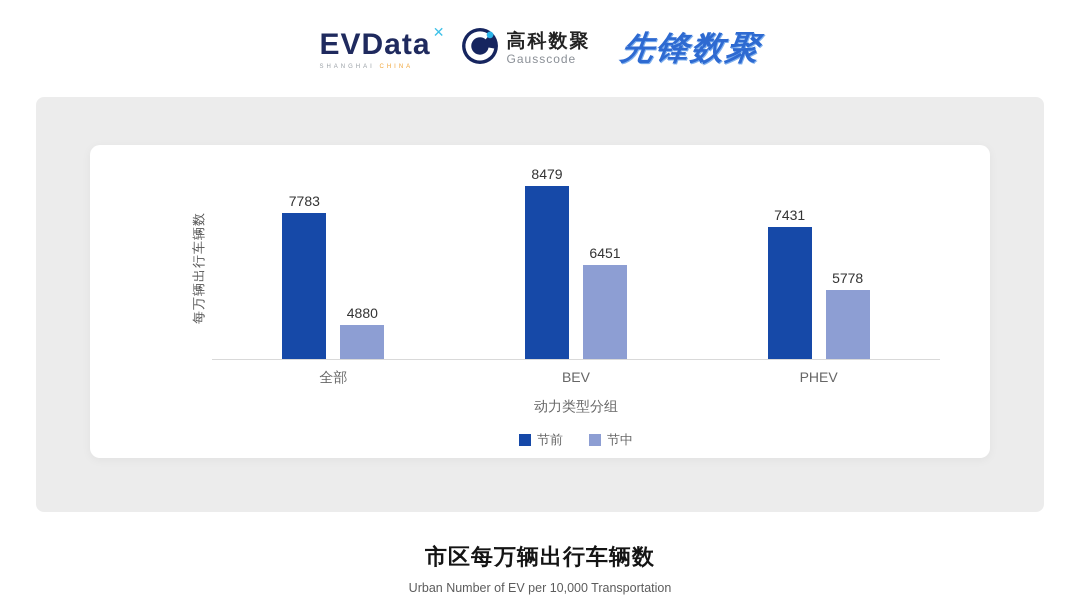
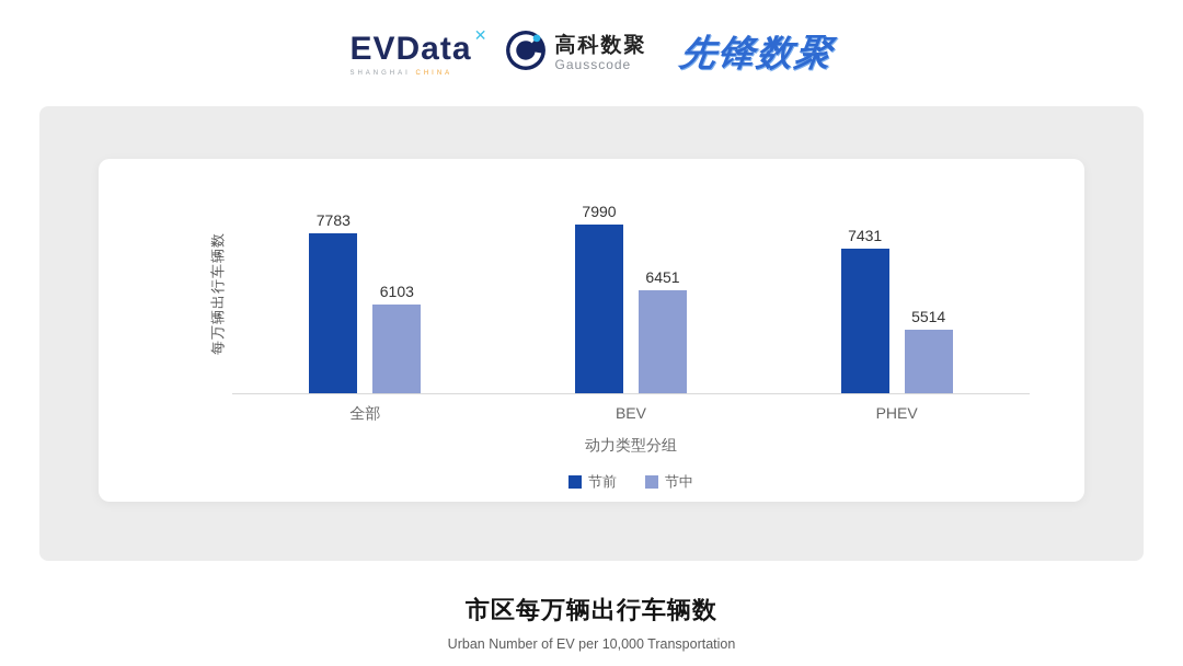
节中/全部: 4880 -> 6103
节前/BEV: 8479 -> 7990
节中/PHEV: 5778 -> 5514
